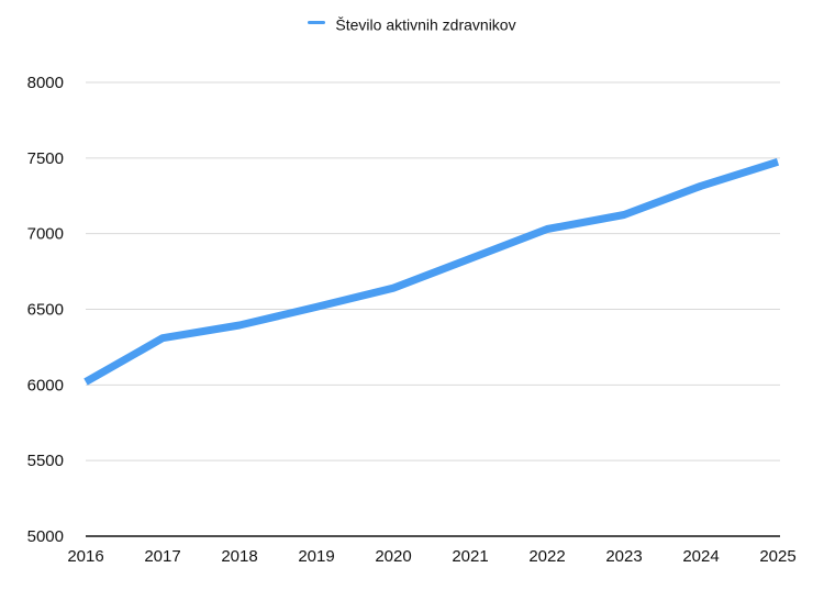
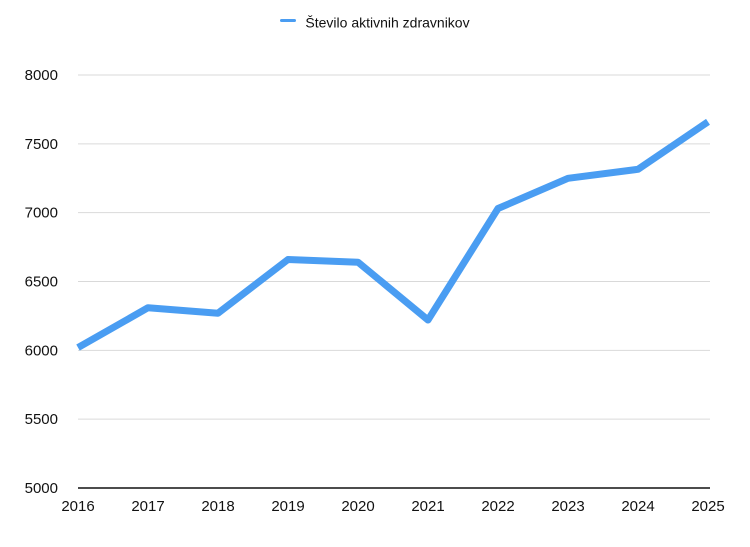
2018: 6400 -> 6270
2019: 6520 -> 6660
2021: 6840 -> 6220
2023: 7120 -> 7250
2025: 7480 -> 7660
